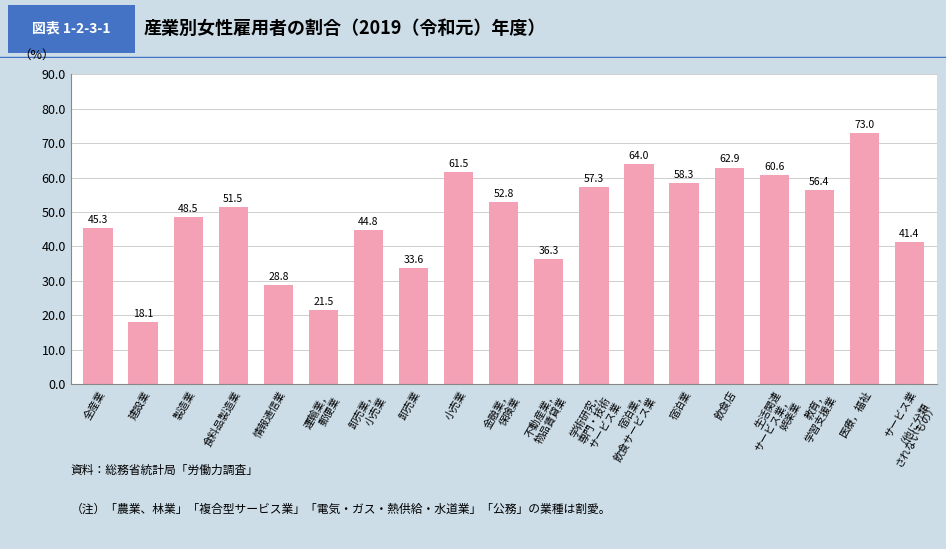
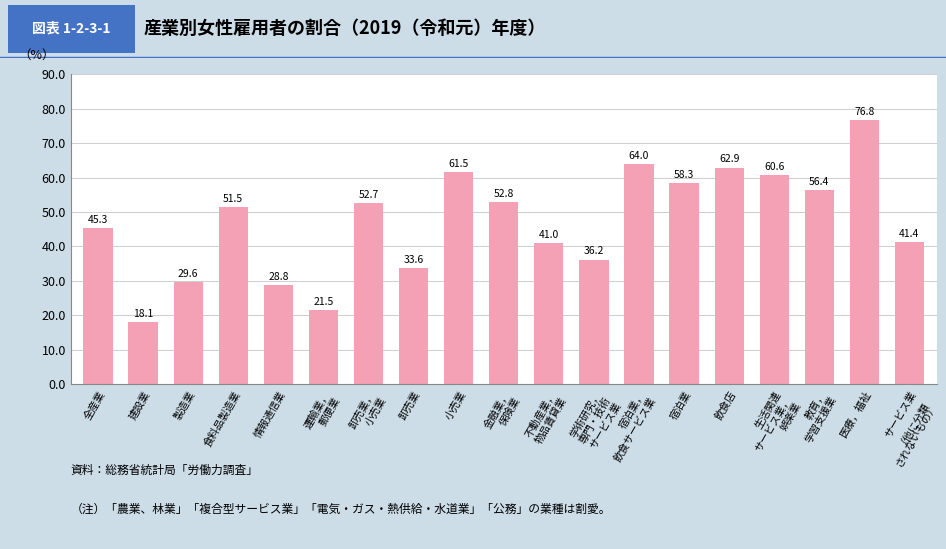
製造業: 48.5 -> 29.6
卸売業， 小売業: 44.8 -> 52.7
不動産業， 物品賃貸業: 36.3 -> 41.0
学術研究， 専門・技術 サービス業: 57.3 -> 36.2
医療，福祉: 73.0 -> 76.8
